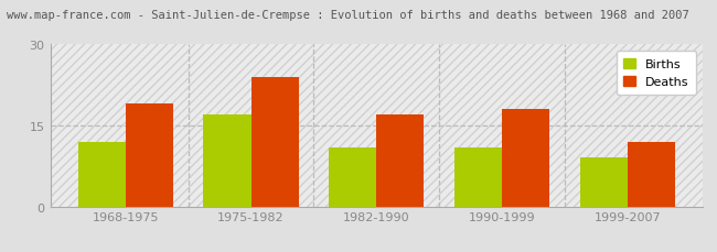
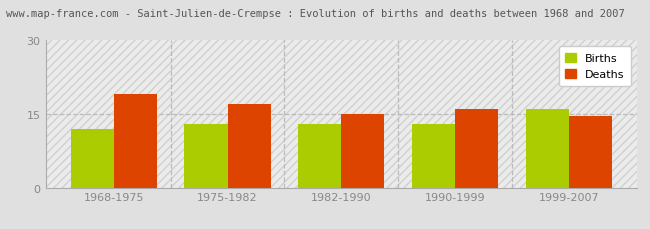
Births/1975-1982: 17 -> 13
Deaths/1975-1982: 24.0 -> 17.0
Births/1982-1990: 11 -> 13
Deaths/1982-1990: 17.0 -> 15.0
Births/1990-1999: 11 -> 13
Deaths/1990-1999: 18.0 -> 16.0
Births/1999-2007: 9 -> 16
Deaths/1999-2007: 12.0 -> 14.5
